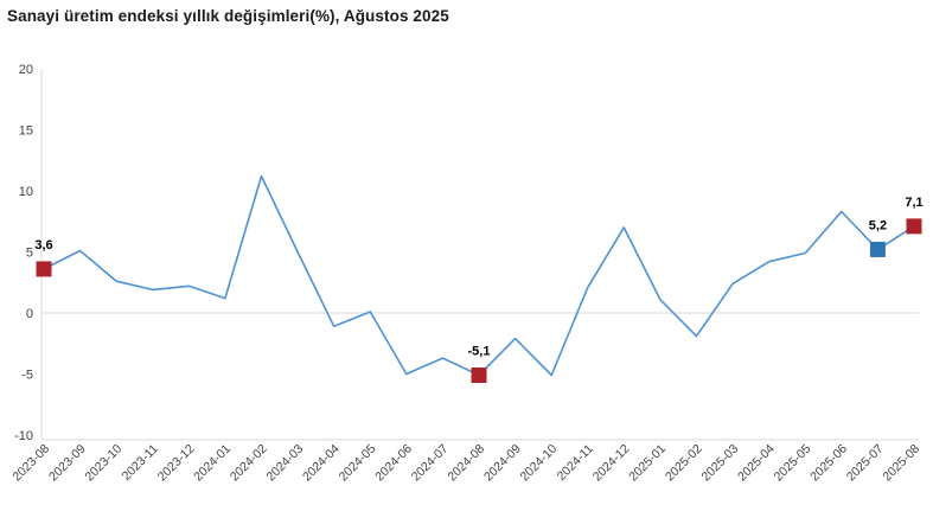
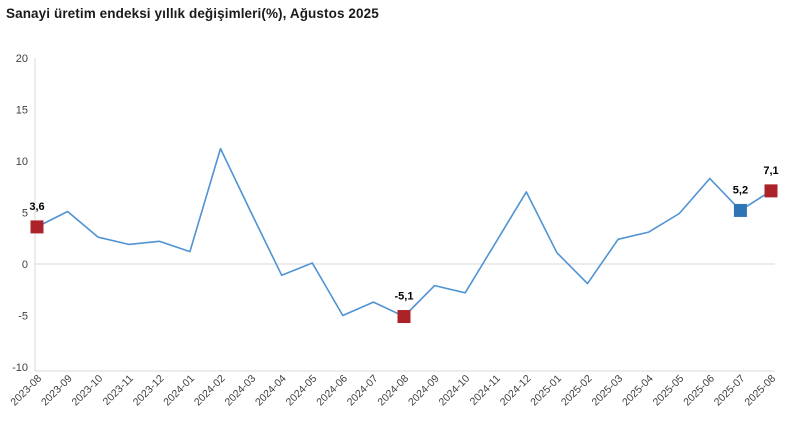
2024-10: -5.1 -> -2.8
2025-04: 4.2 -> 3.1
